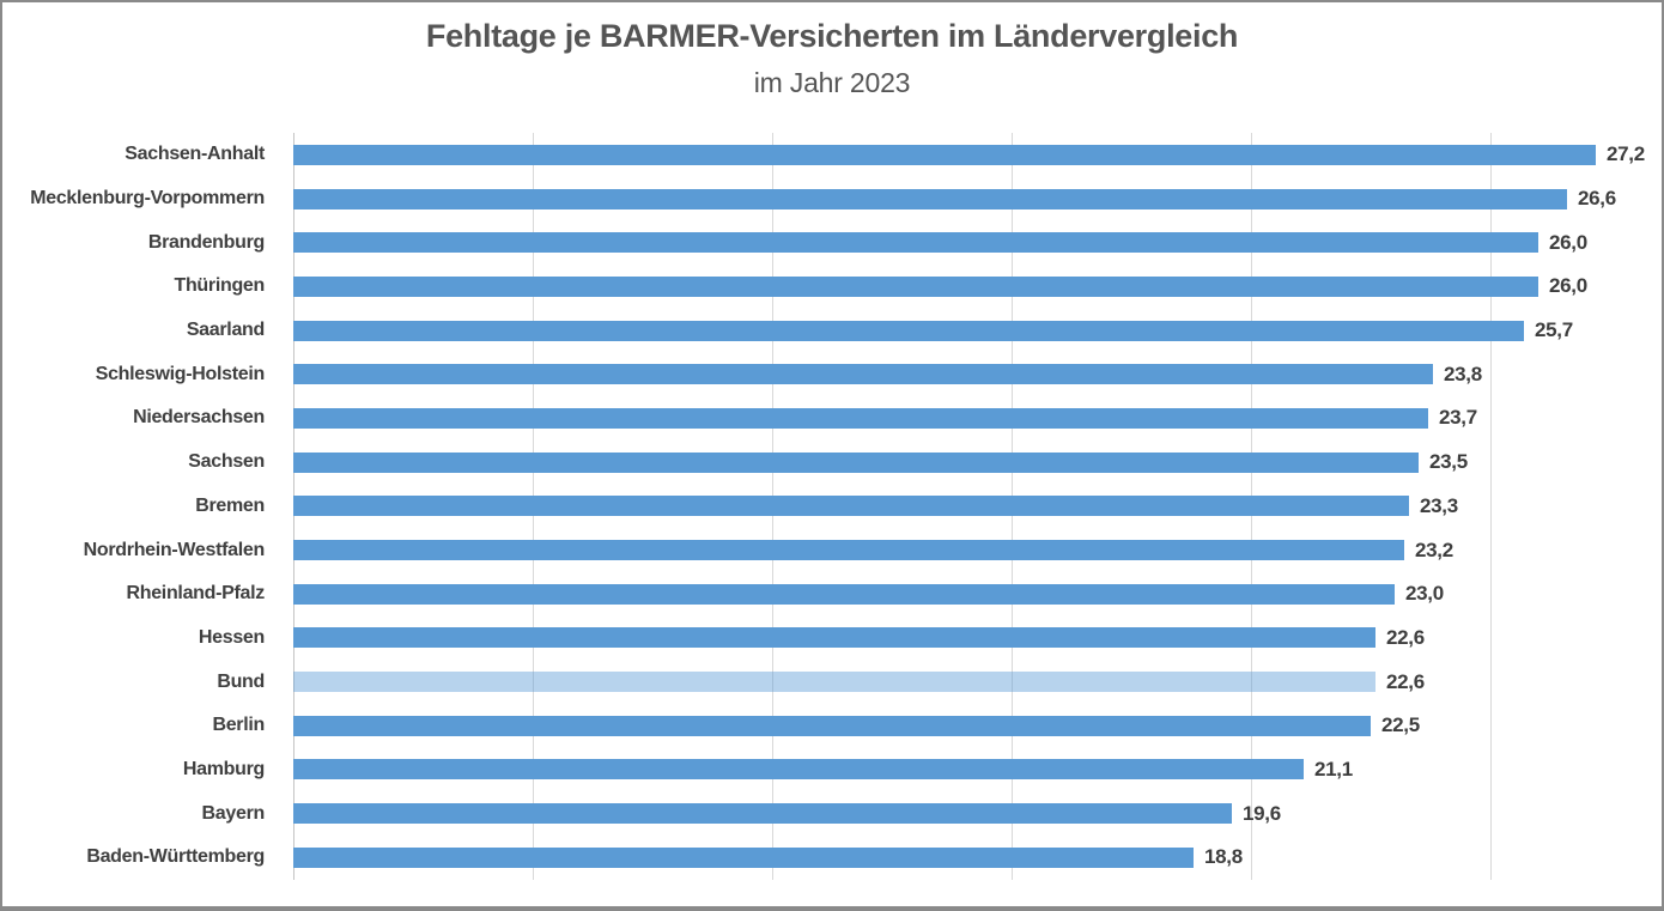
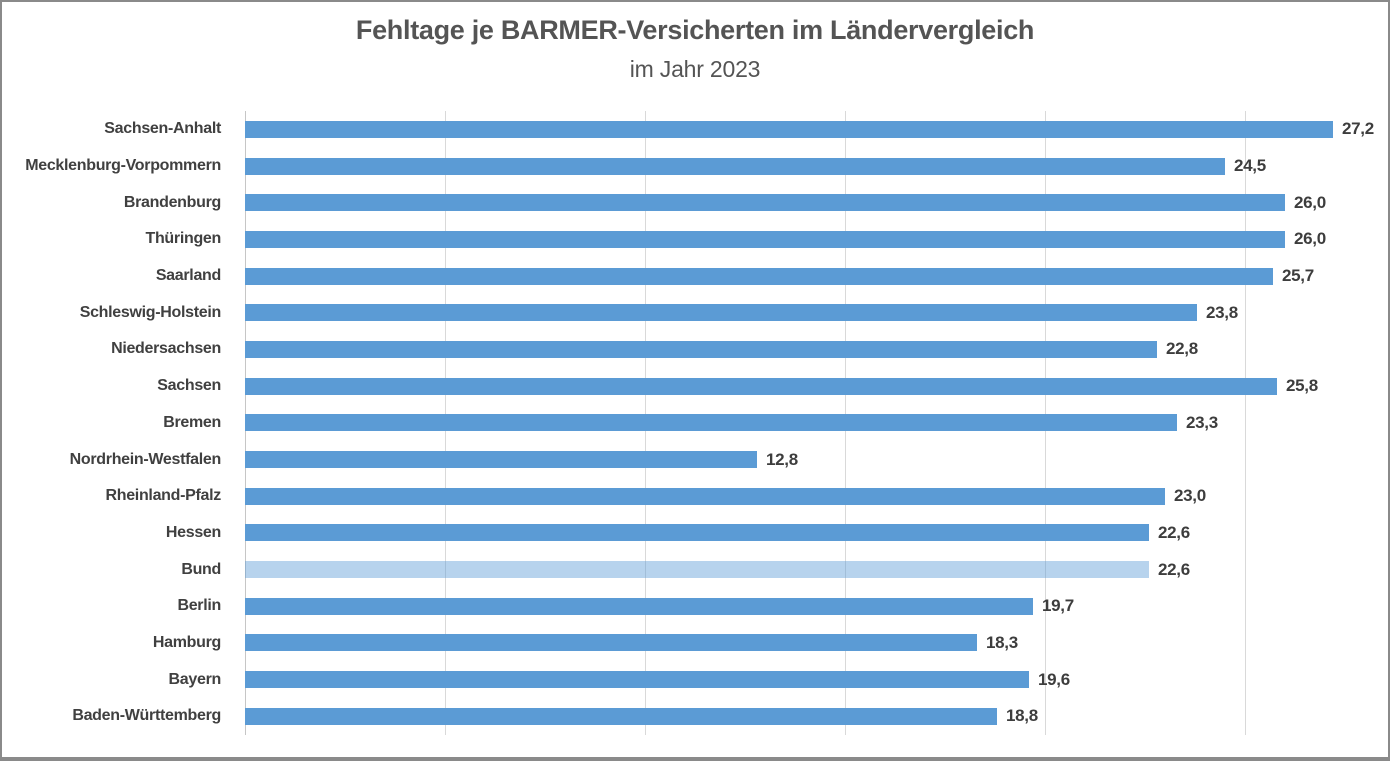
Mecklenburg-Vorpommern: 26,6 -> 24,5
Niedersachsen: 23,7 -> 22,8
Sachsen: 23,5 -> 25,8
Nordrhein-Westfalen: 23,2 -> 12,8
Berlin: 22,5 -> 19,7
Hamburg: 21,1 -> 18,3
